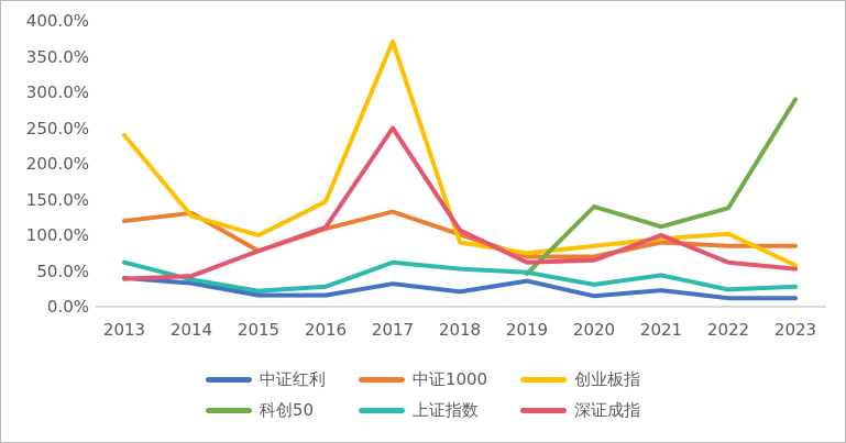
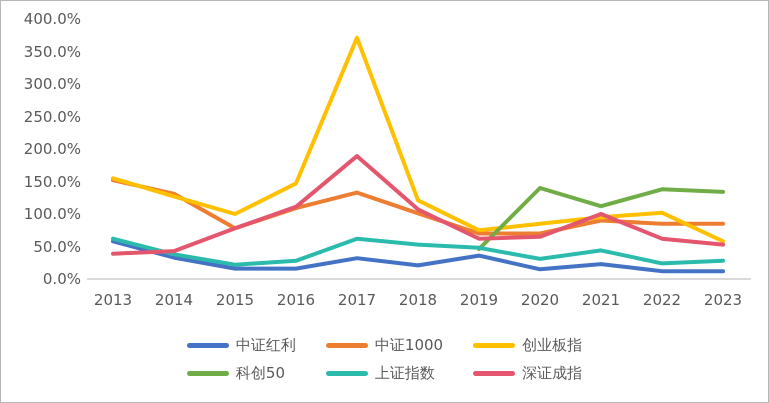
中证红利/2013: 40% -> 60%
中证1000/2013: 120% -> 150%
创业板指/2013: 240% -> 160%
深证成指/2017: 250% -> 190%
创业板指/2018: 90% -> 120%
科创50/2023: 290% -> 130%
